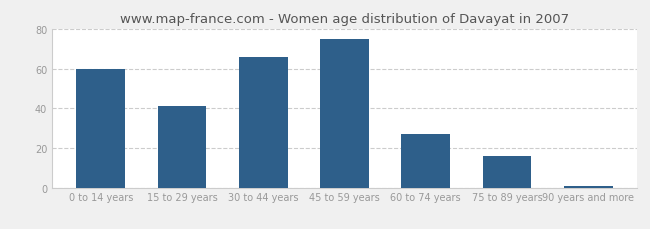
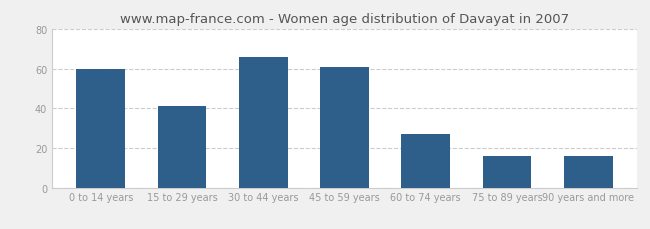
45 to 59 years: 75 -> 61
90 years and more: 1 -> 16
